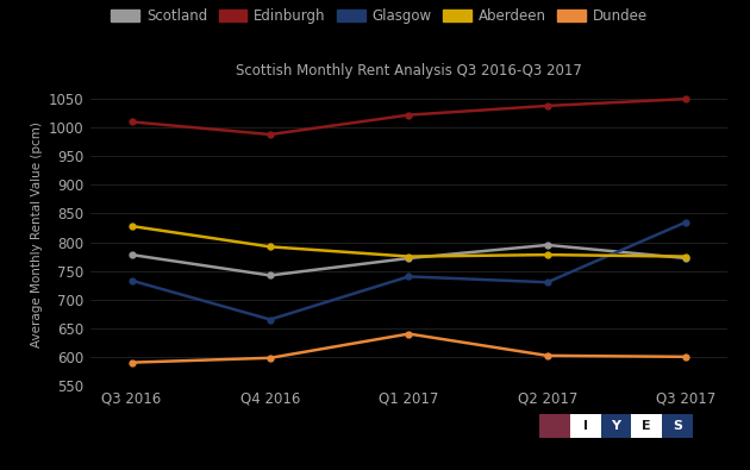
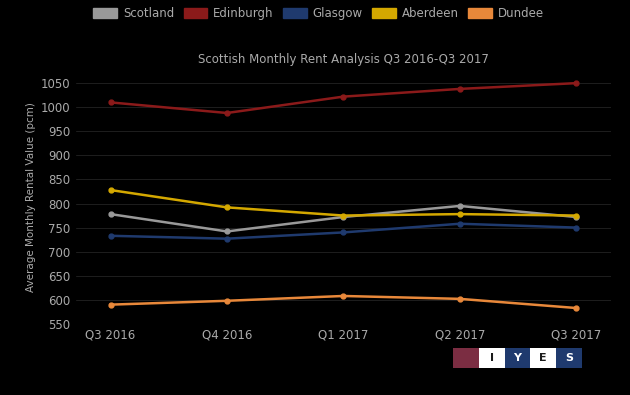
Glasgow/Q4 2016: 665 -> 727
Dundee/Q1 2017: 640 -> 608
Glasgow/Q2 2017: 730 -> 758
Glasgow/Q3 2017: 835 -> 750
Dundee/Q3 2017: 600 -> 583
